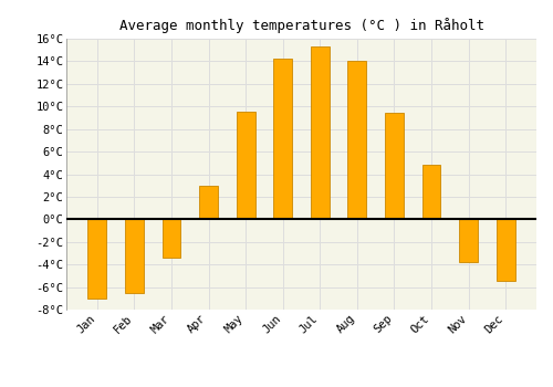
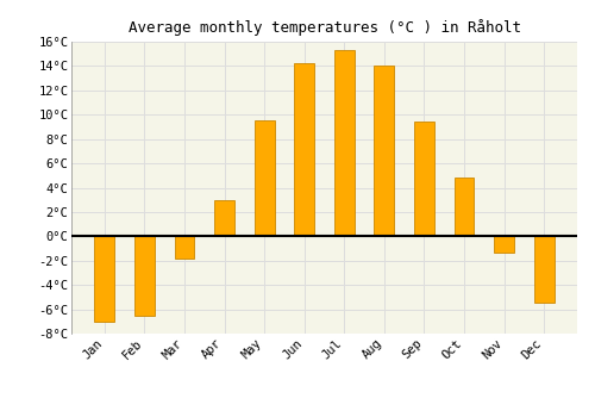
Mar: -3.4°C -> -1.8°C
Nov: -3.8°C -> -1.3°C
